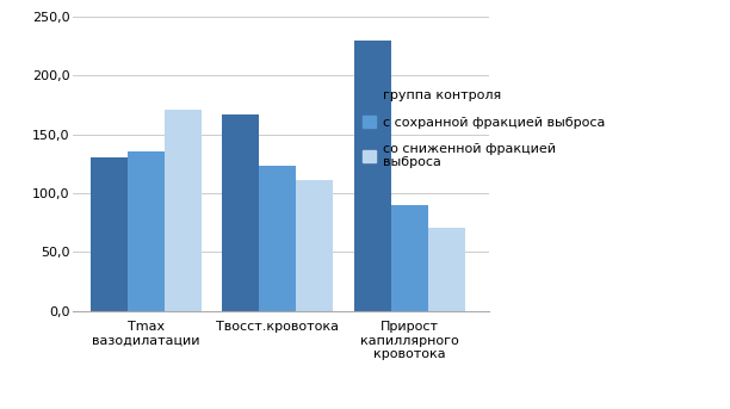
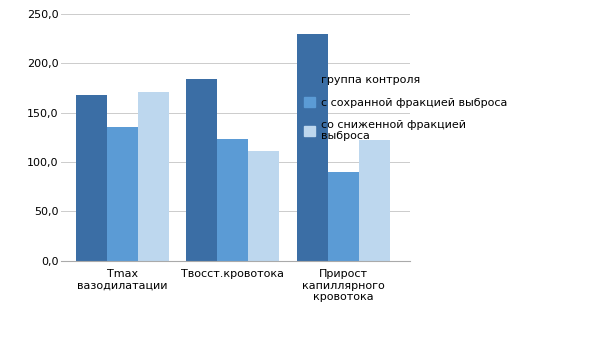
группа контроля/Tmax вазодилатации: 130 -> 168
группа контроля/Твосст.кровотока: 167 -> 184
со сниженной фракцией выброса/Прирост капиллярного кровотока: 71 -> 122
